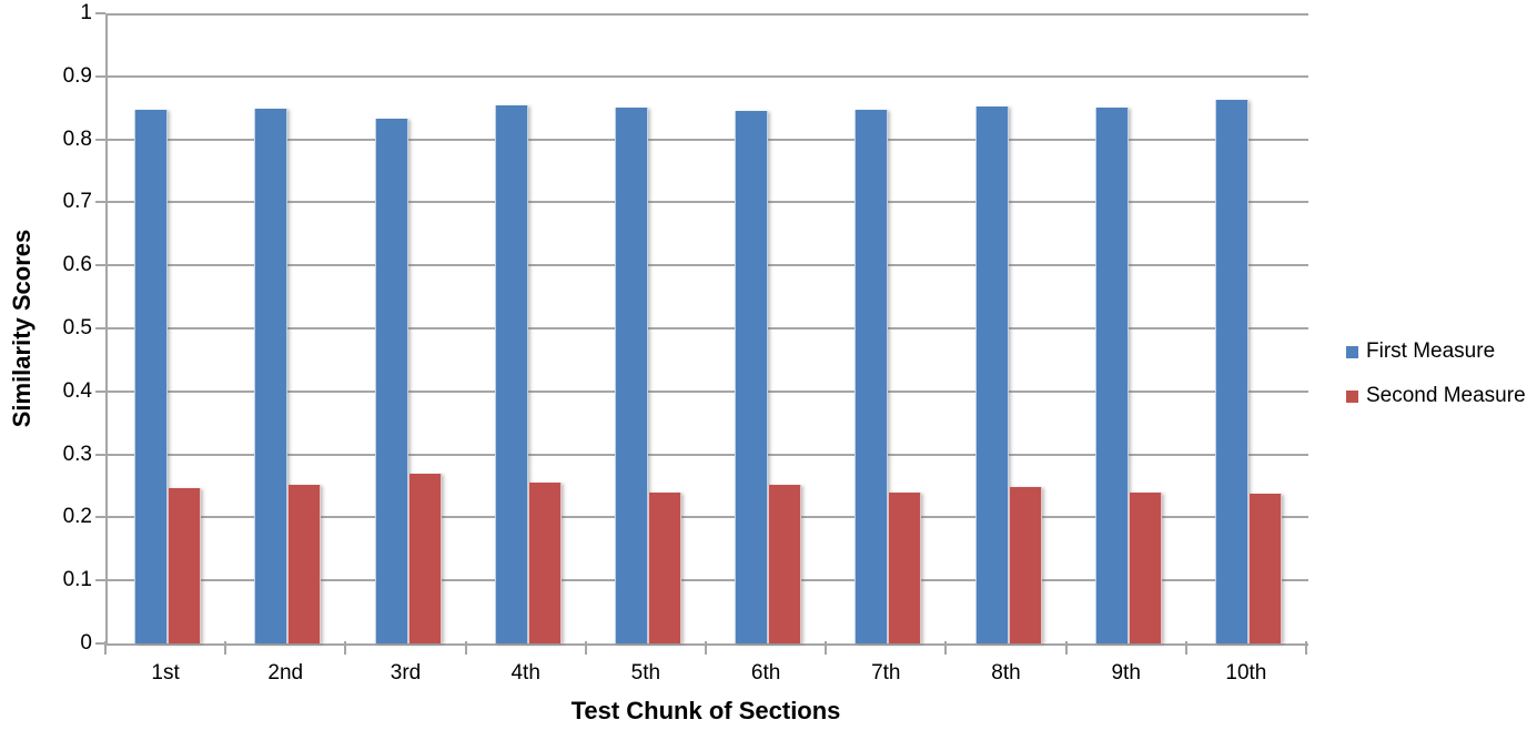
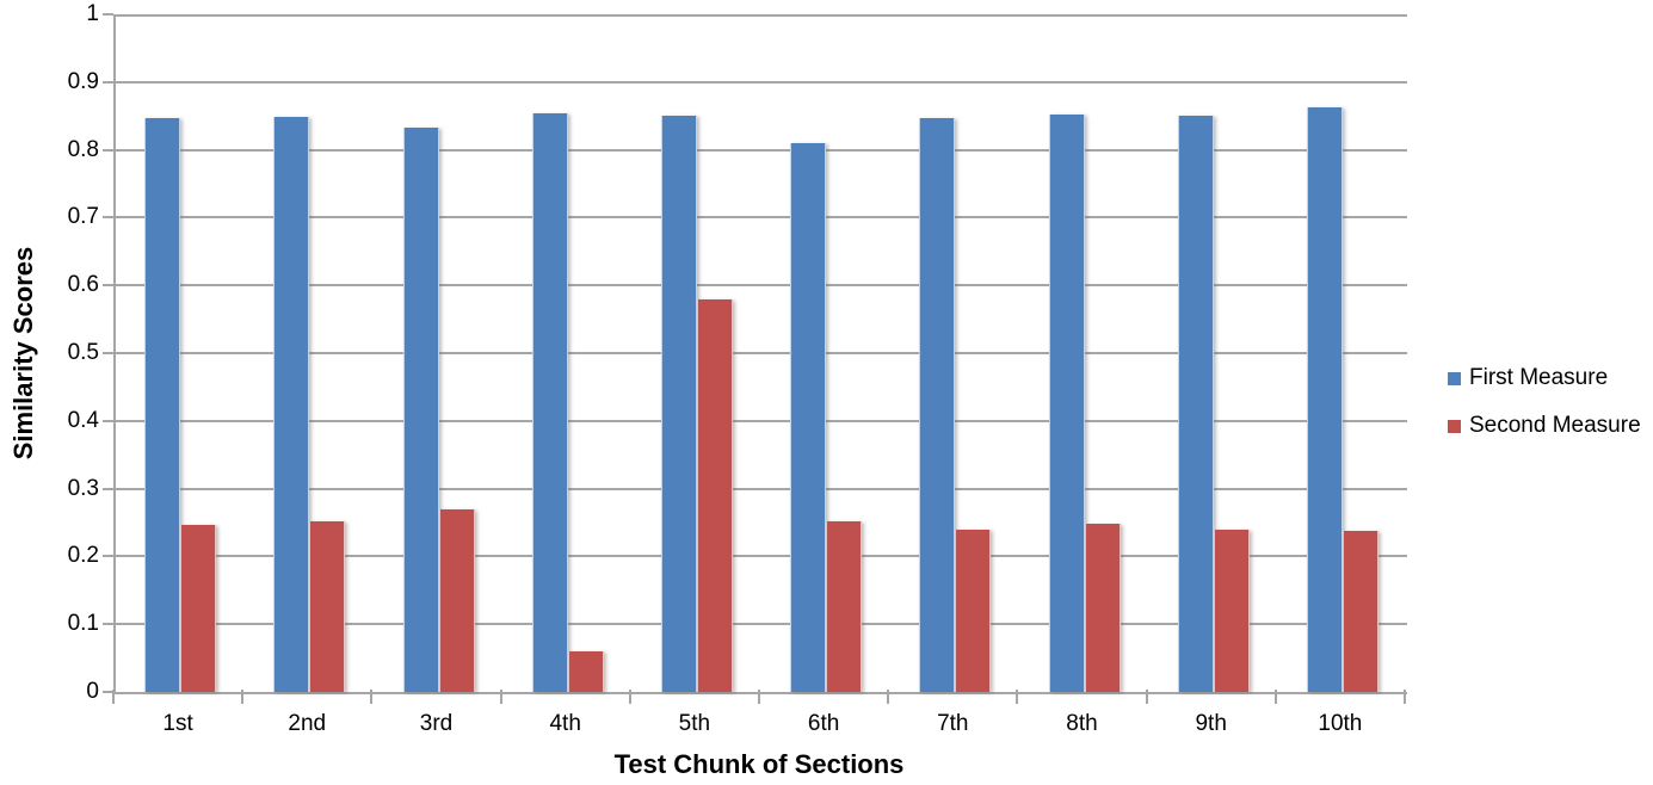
Second Measure/4th: 0.26 -> 0.06
Second Measure/5th: 0.24 -> 0.58
First Measure/6th: 0.84 -> 0.81
